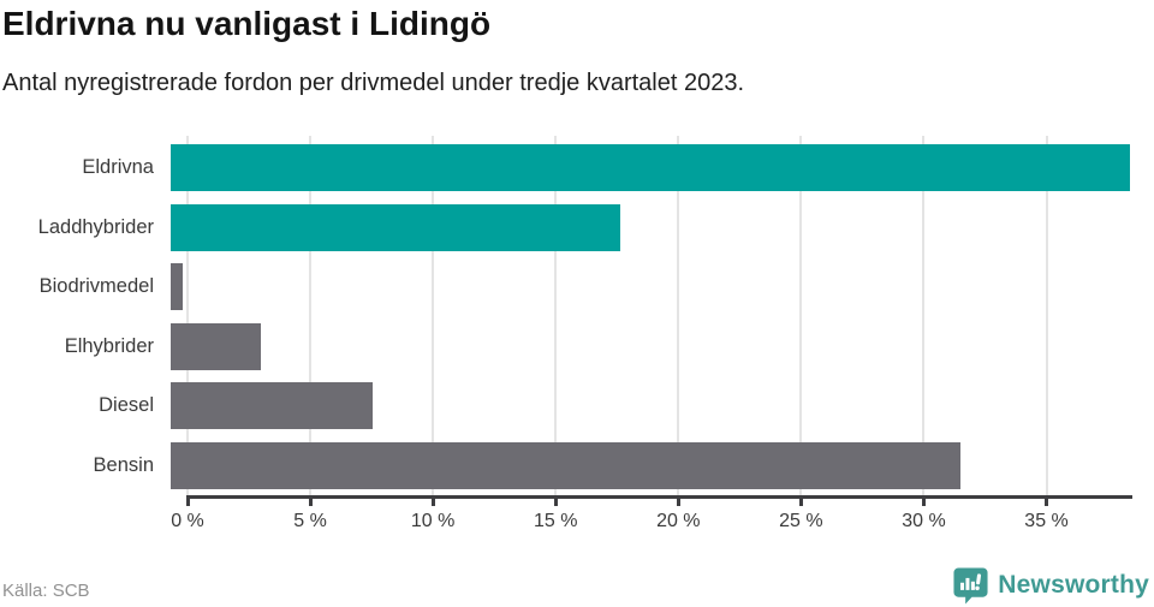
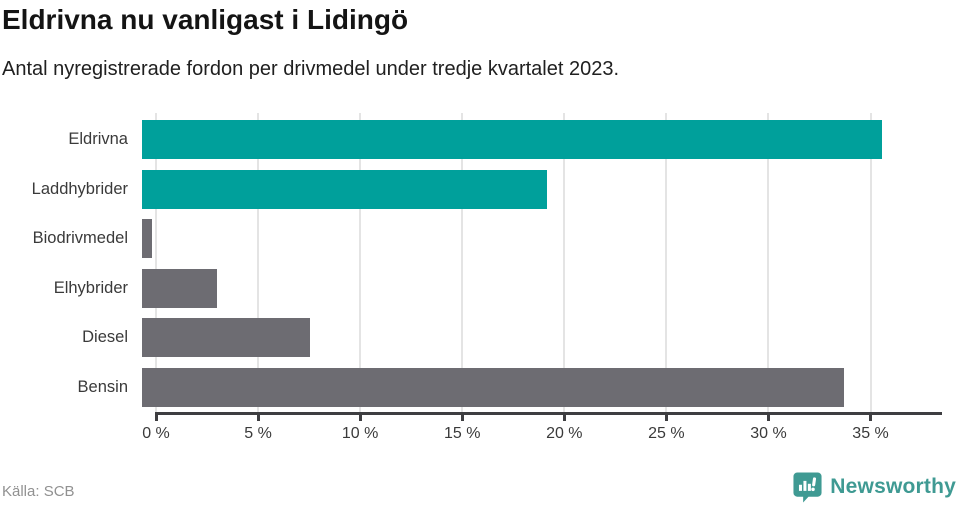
Eldrivna: 38.4% -> 35.6%
Laddhybrider: 18.0% -> 19.5%
Bensin: 31.6% -> 33.8%
